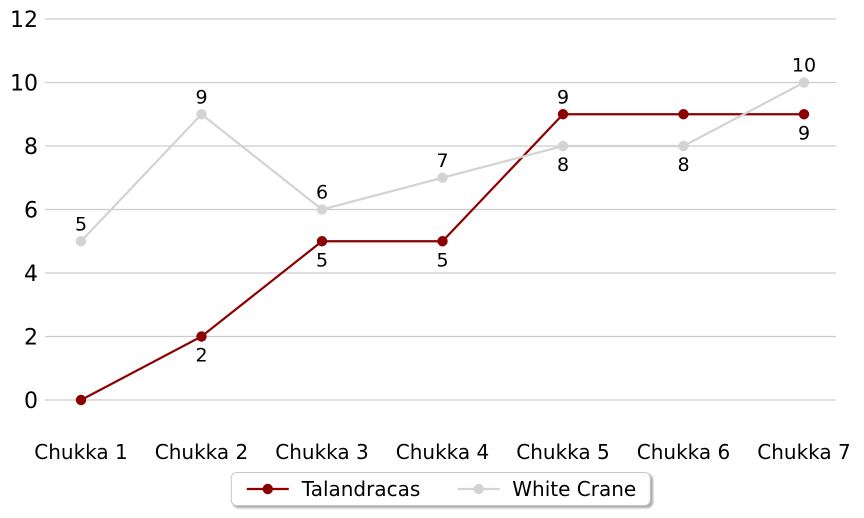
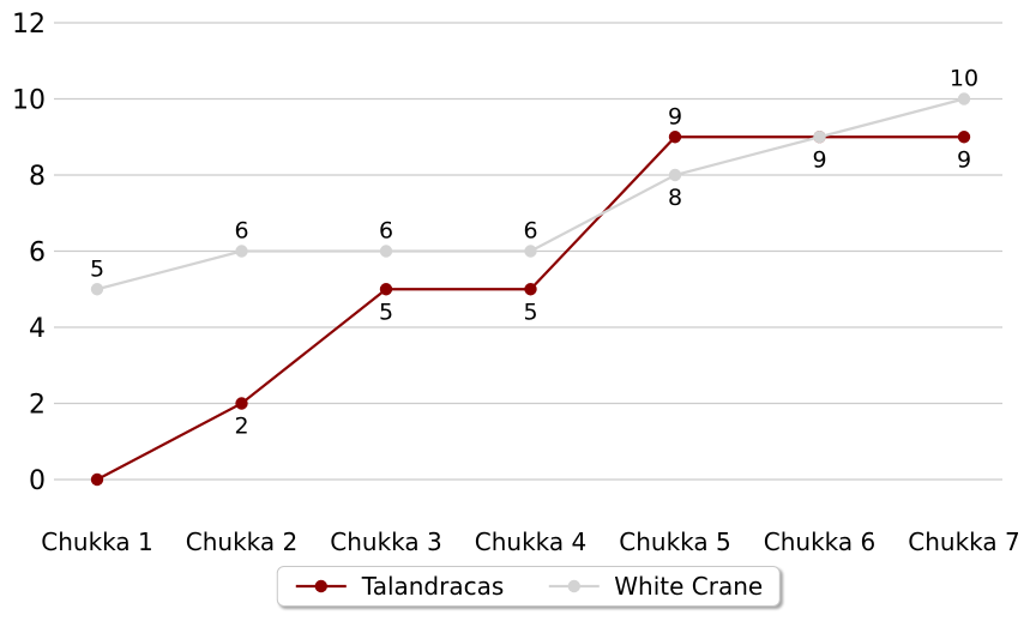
White Crane/Chukka 2: 9 -> 6
White Crane/Chukka 4: 7 -> 6
White Crane/Chukka 6: 8 -> 9
